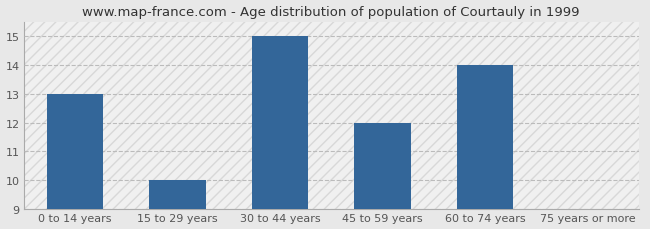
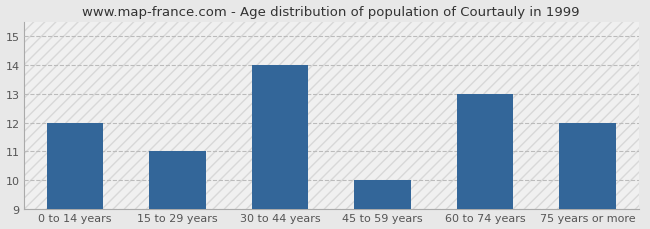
0 to 14 years: 13 -> 12
15 to 29 years: 10 -> 11
30 to 44 years: 15 -> 14
45 to 59 years: 12 -> 10
60 to 74 years: 14 -> 13
75 years or more: 9 -> 12
